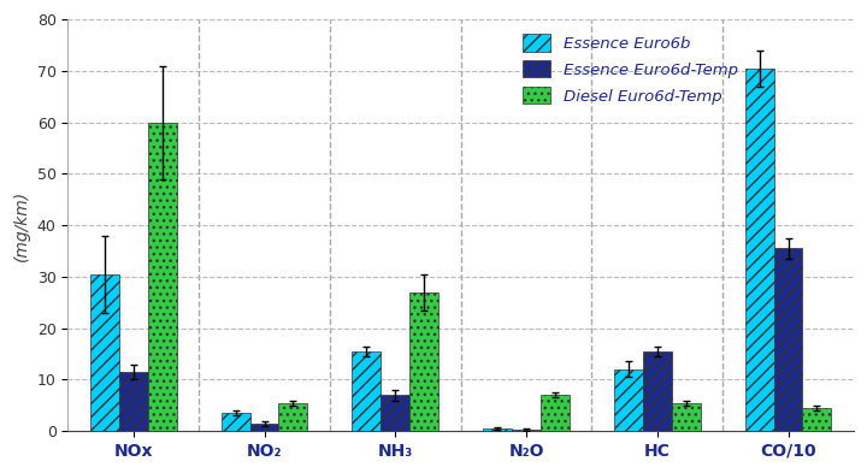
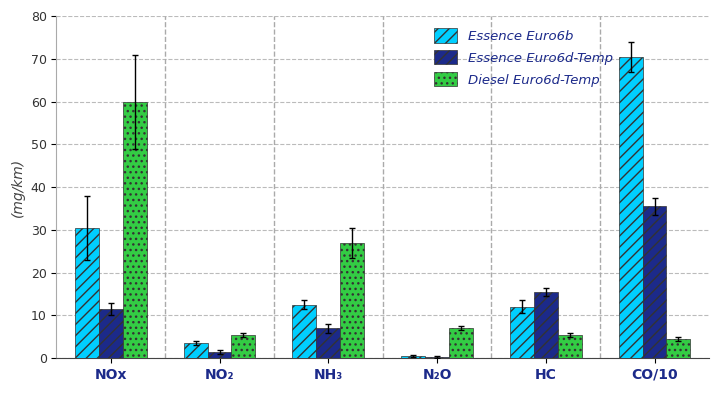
Essence Euro6b/NH₃: 15.5 -> 12.5
